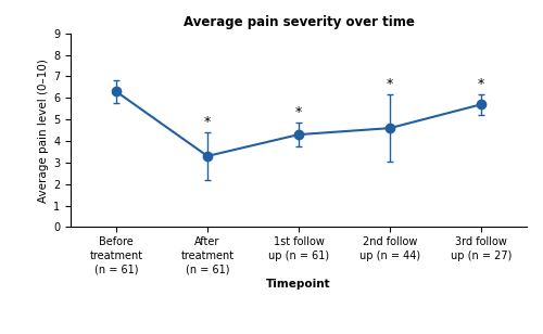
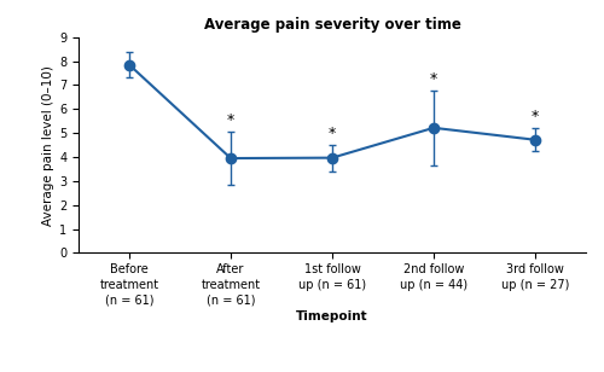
Before treatment (n = 61): 6.3 -> 7.8
After treatment (n = 61): 3.3 -> 4.0
1st follow up (n = 61): 4.3 -> 4.0
2nd follow up (n = 44): 4.6 -> 5.2
3rd follow up (n = 27): 5.7 -> 4.7
